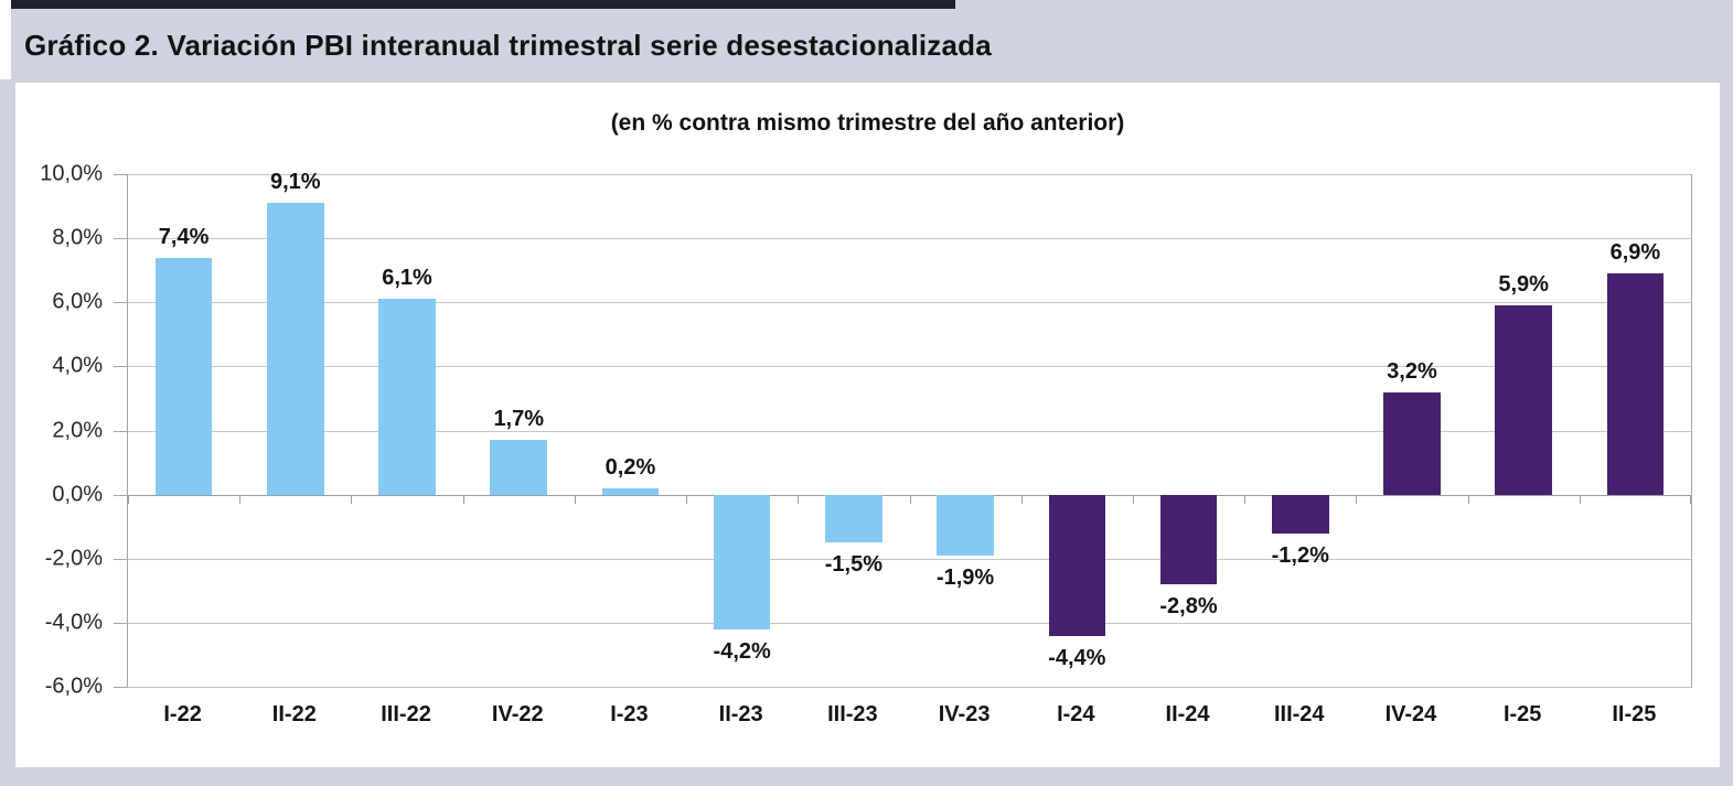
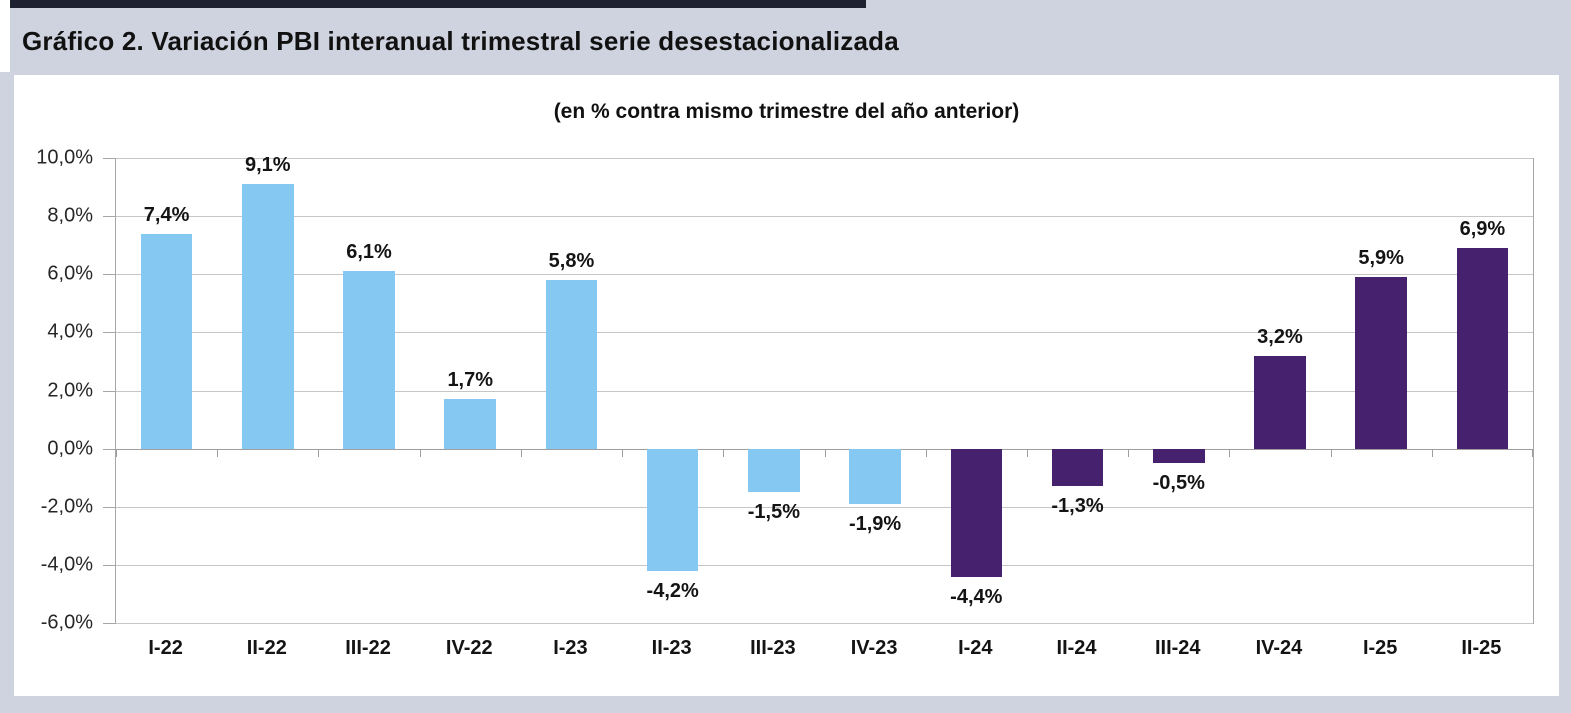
I-23: 0,2% -> 5,8%
II-24: -2,8% -> -1,3%
III-24: -1,2% -> -0,5%
